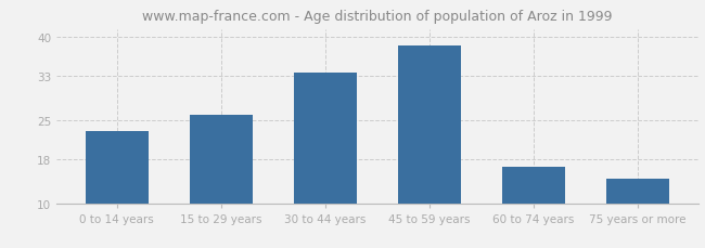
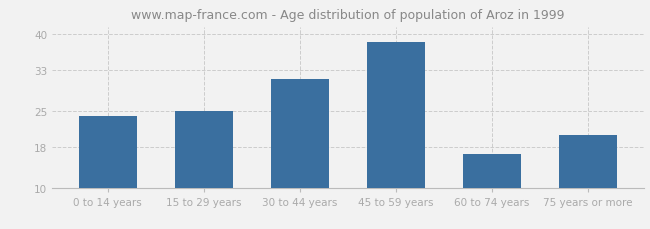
0 to 14 years: 23.0 -> 24.0
15 to 29 years: 26.0 -> 25.0
30 to 44 years: 33.5 -> 31.2
75 years or more: 14.5 -> 20.2
